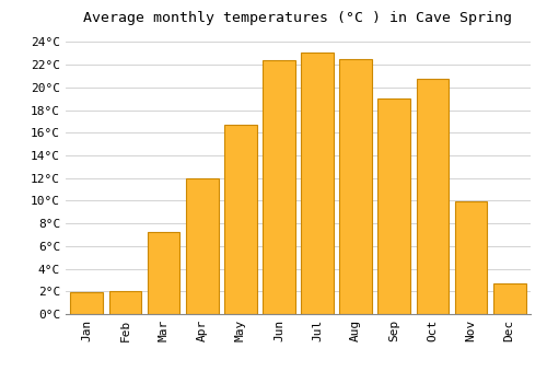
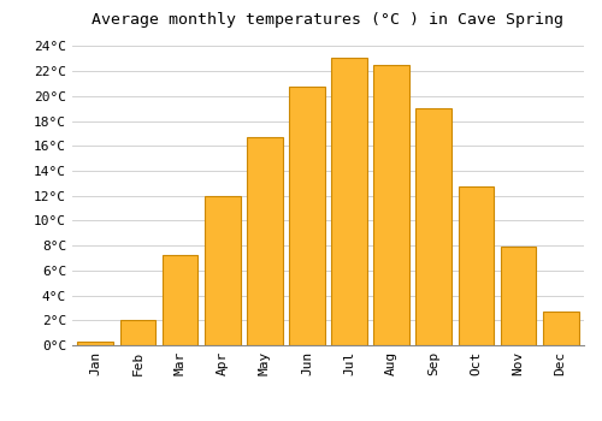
Jan: 1.9°C -> 0.3°C
Jun: 22.4°C -> 20.8°C
Oct: 20.8°C -> 12.7°C
Nov: 9.9°C -> 7.9°C
